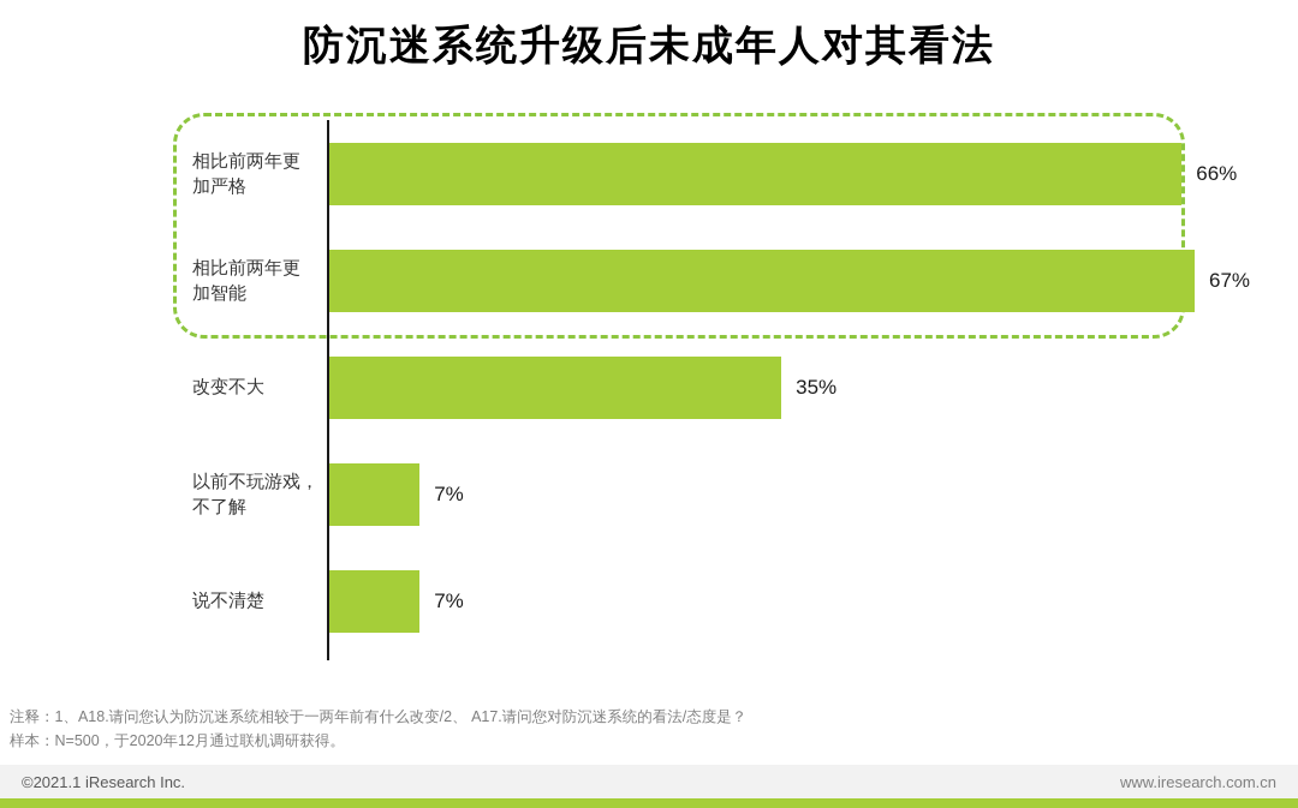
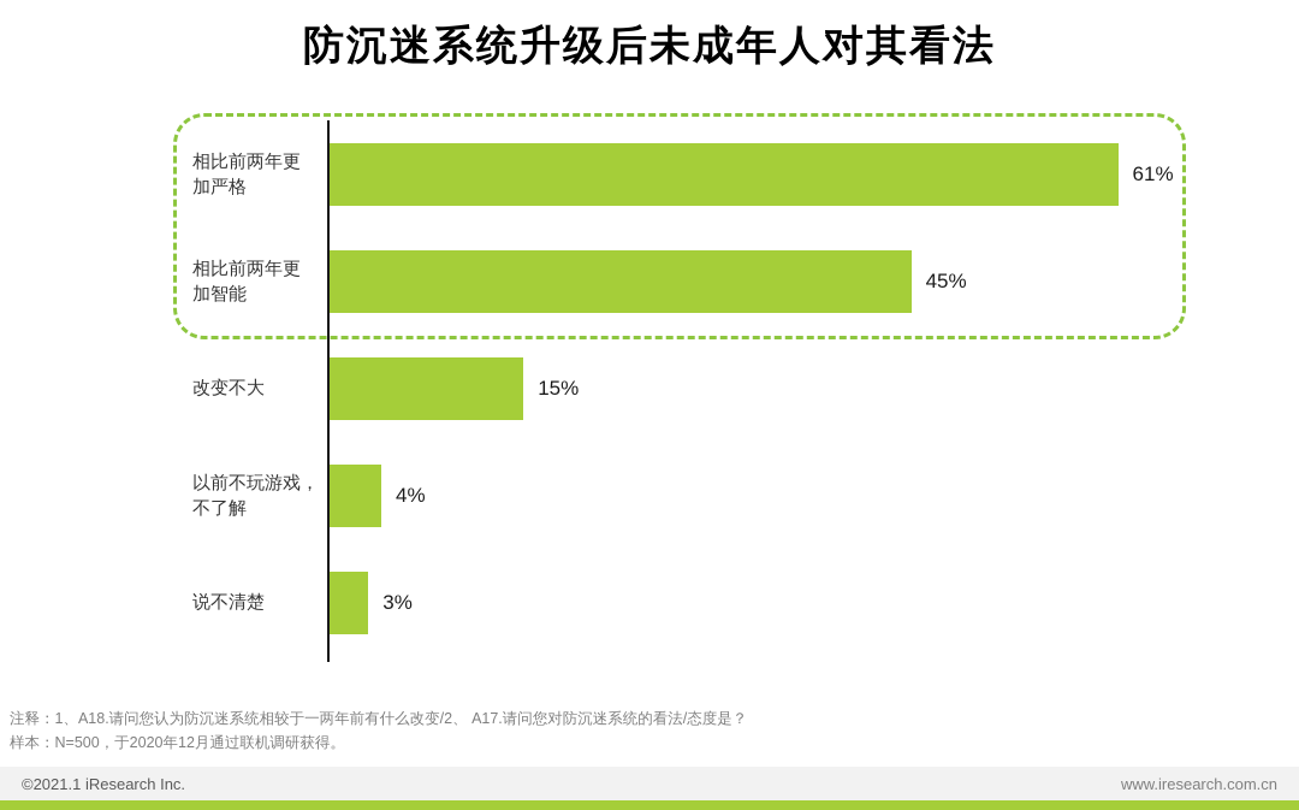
相比前两年更 加严格: 66% -> 61%
相比前两年更 加智能: 67% -> 45%
改变不大: 35% -> 15%
以前不玩游戏， 不了解: 7% -> 4%
说不清楚: 7% -> 3%
